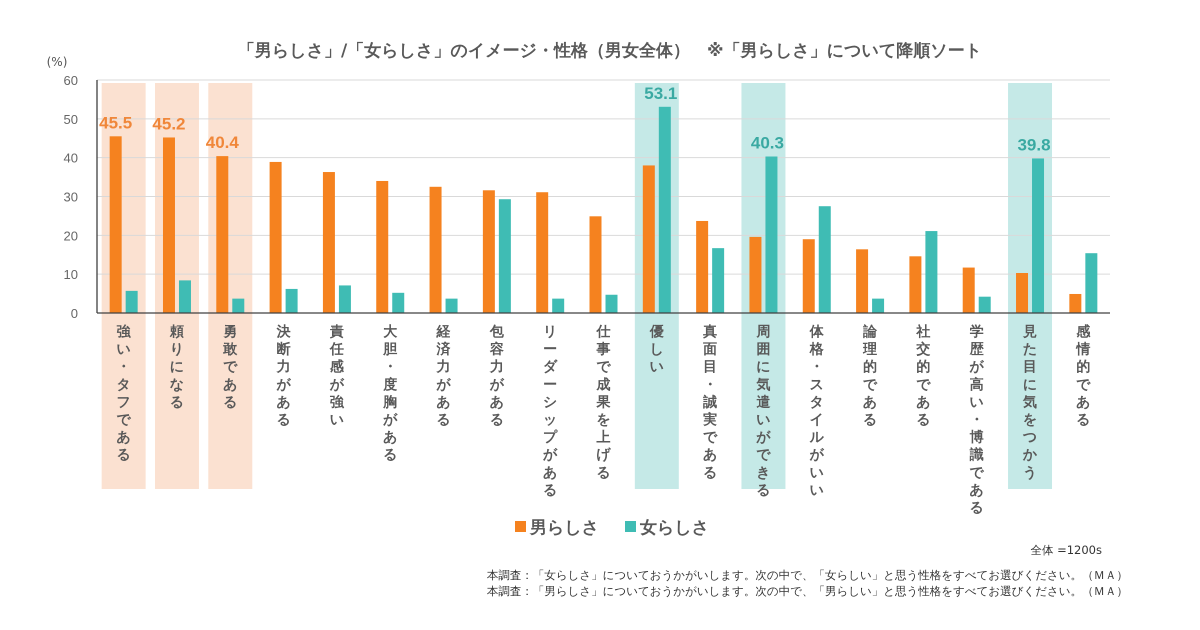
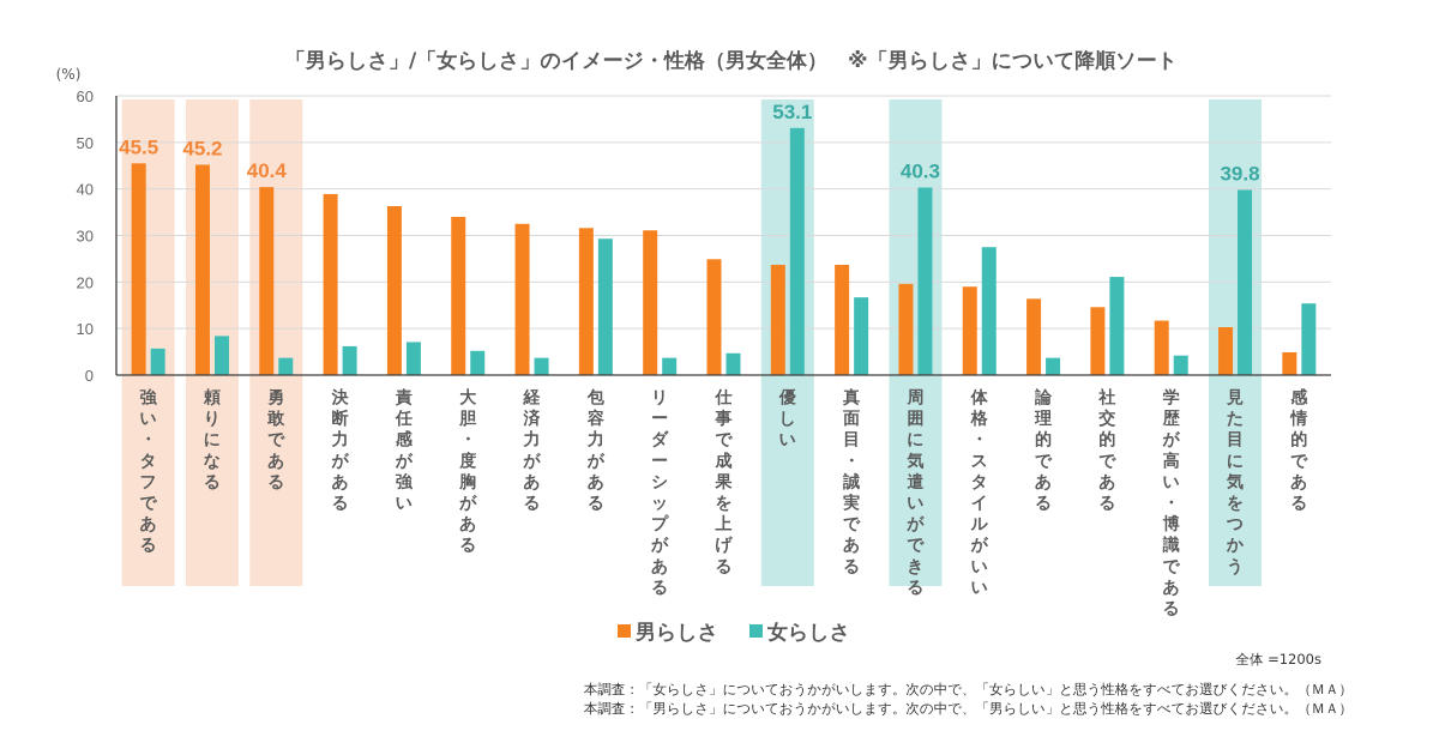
男らしさ/優しい: 38 -> 24
